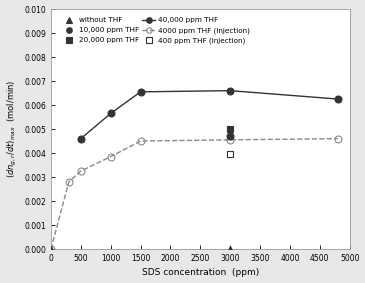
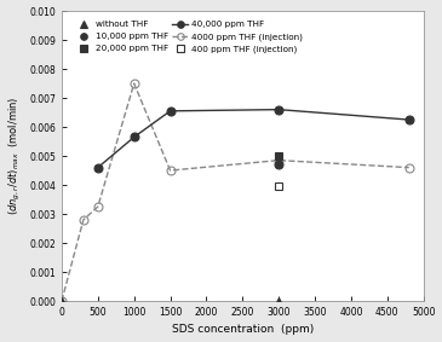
4000 ppm THF (injection)/1000: 0.00385 -> 0.00750
4000 ppm THF (injection)/3000: 0.00455 -> 0.00485
